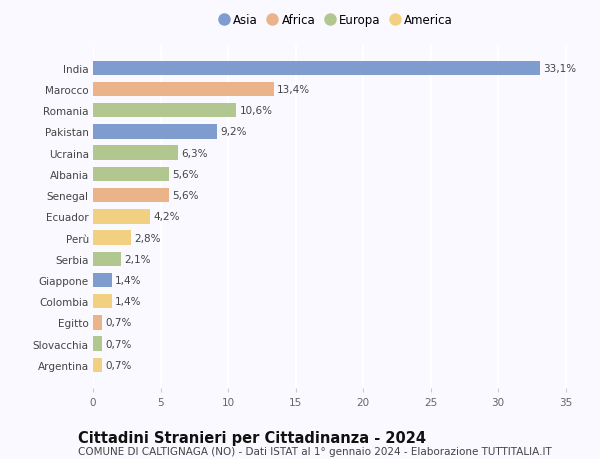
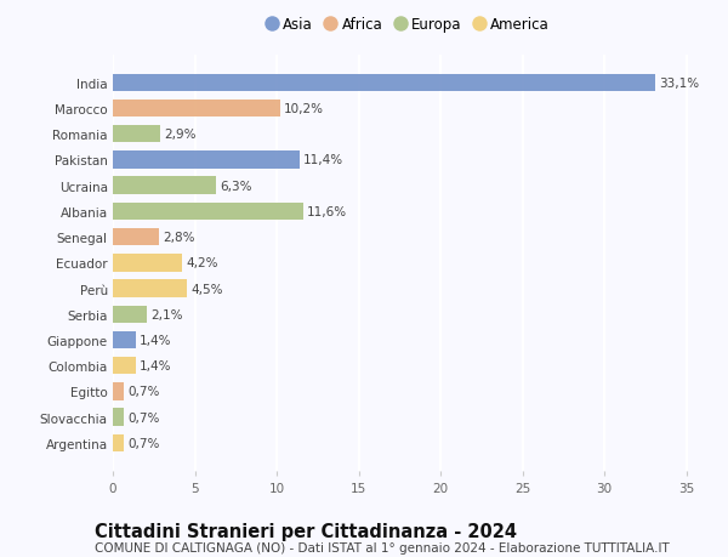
Marocco: 13,4% -> 10,2%
Romania: 10,6% -> 2,9%
Pakistan: 9,2% -> 11,4%
Albania: 5,6% -> 11,6%
Senegal: 5,6% -> 2,8%
Perù: 2,8% -> 4,5%
